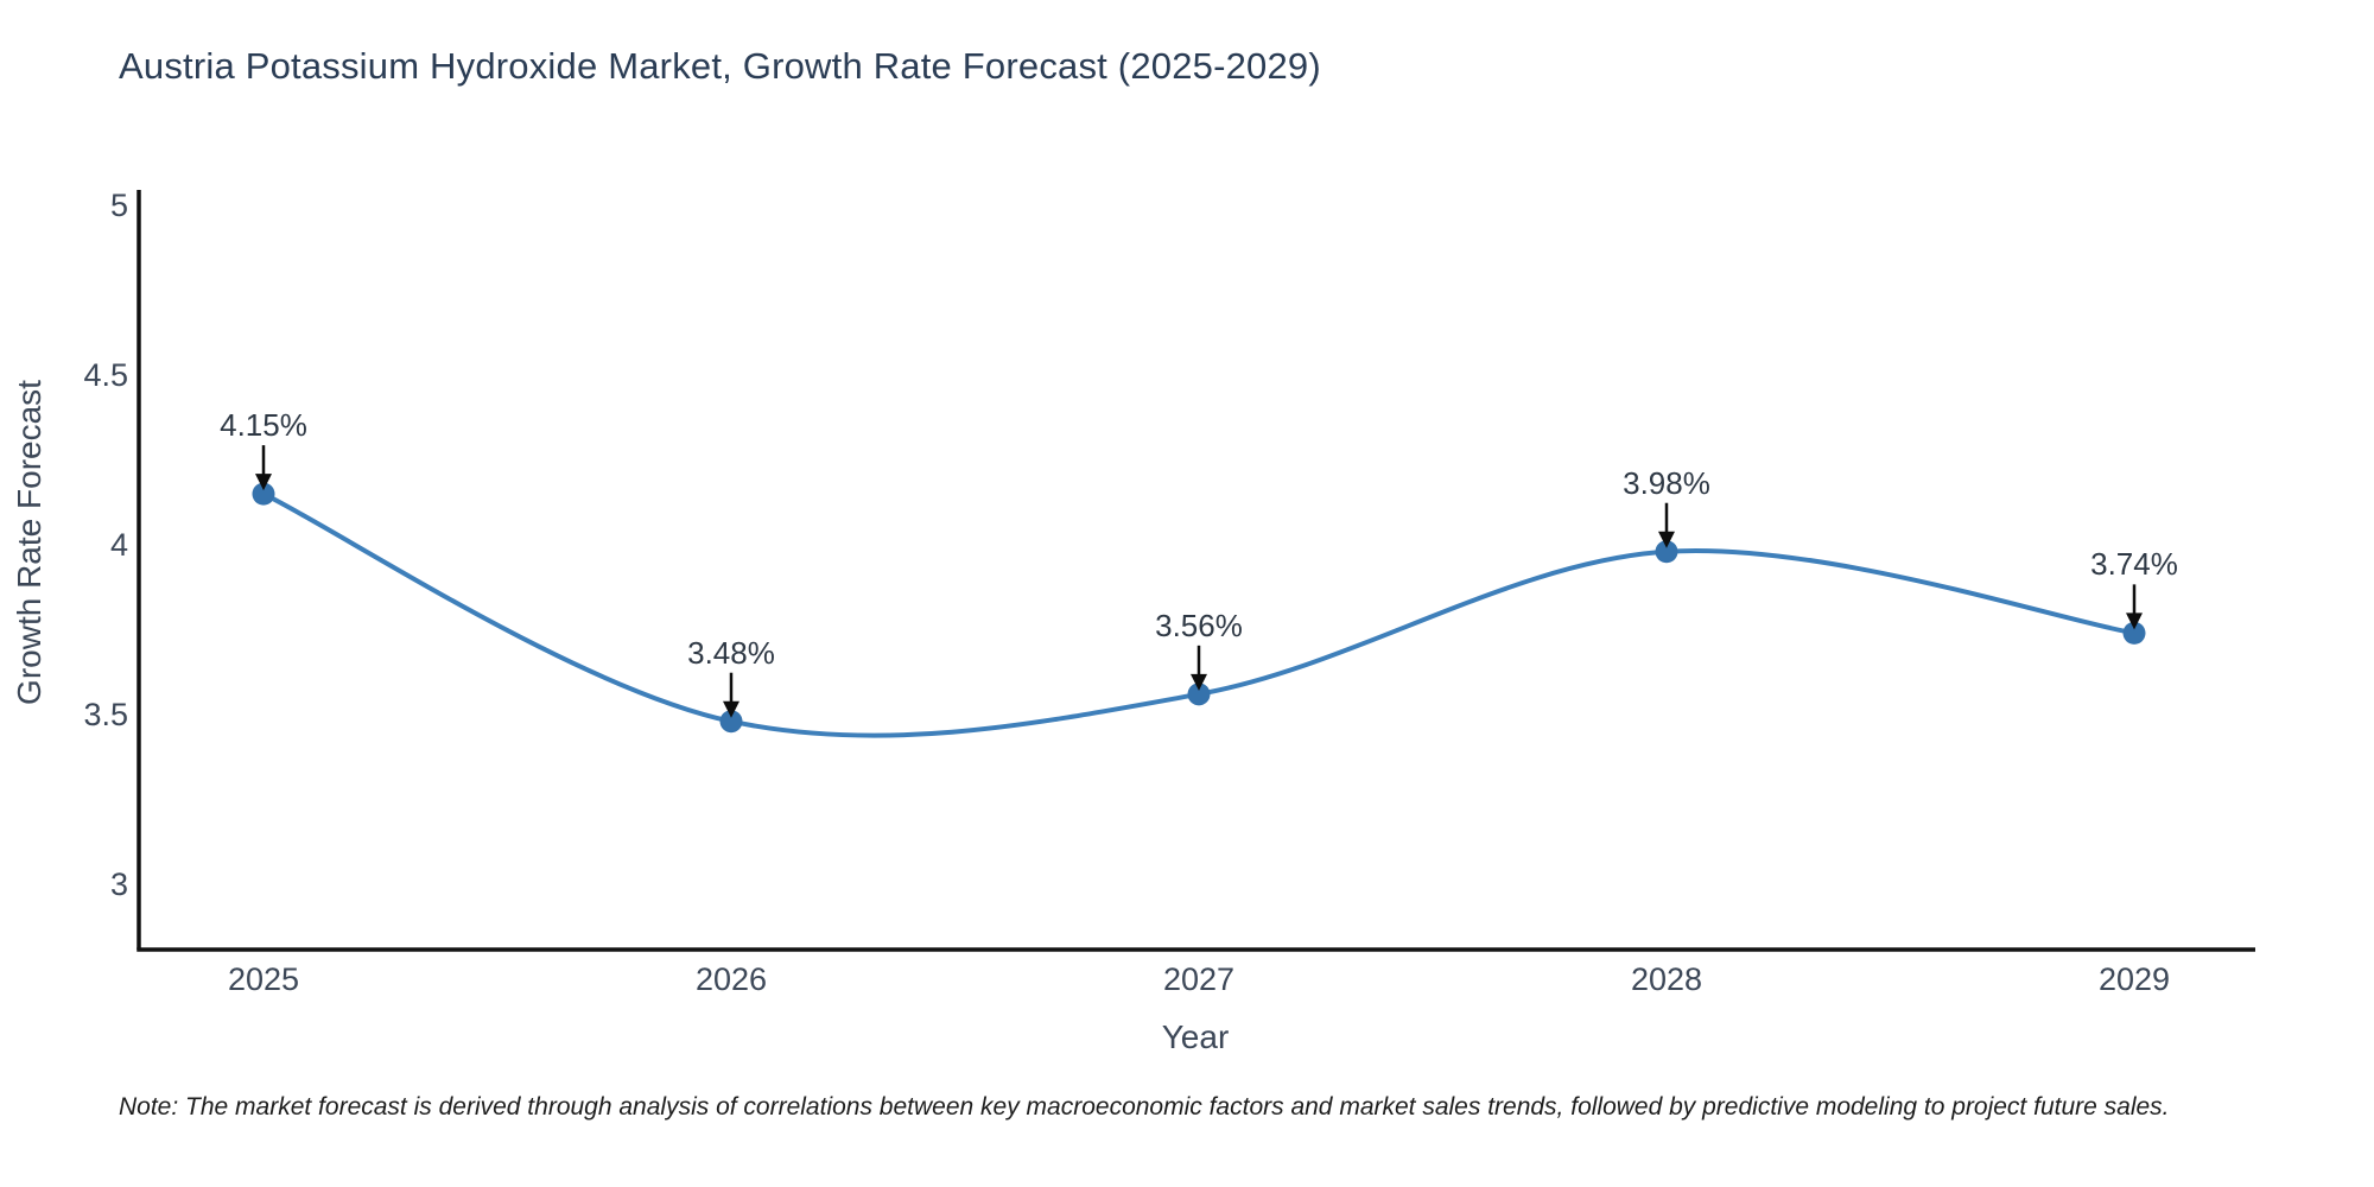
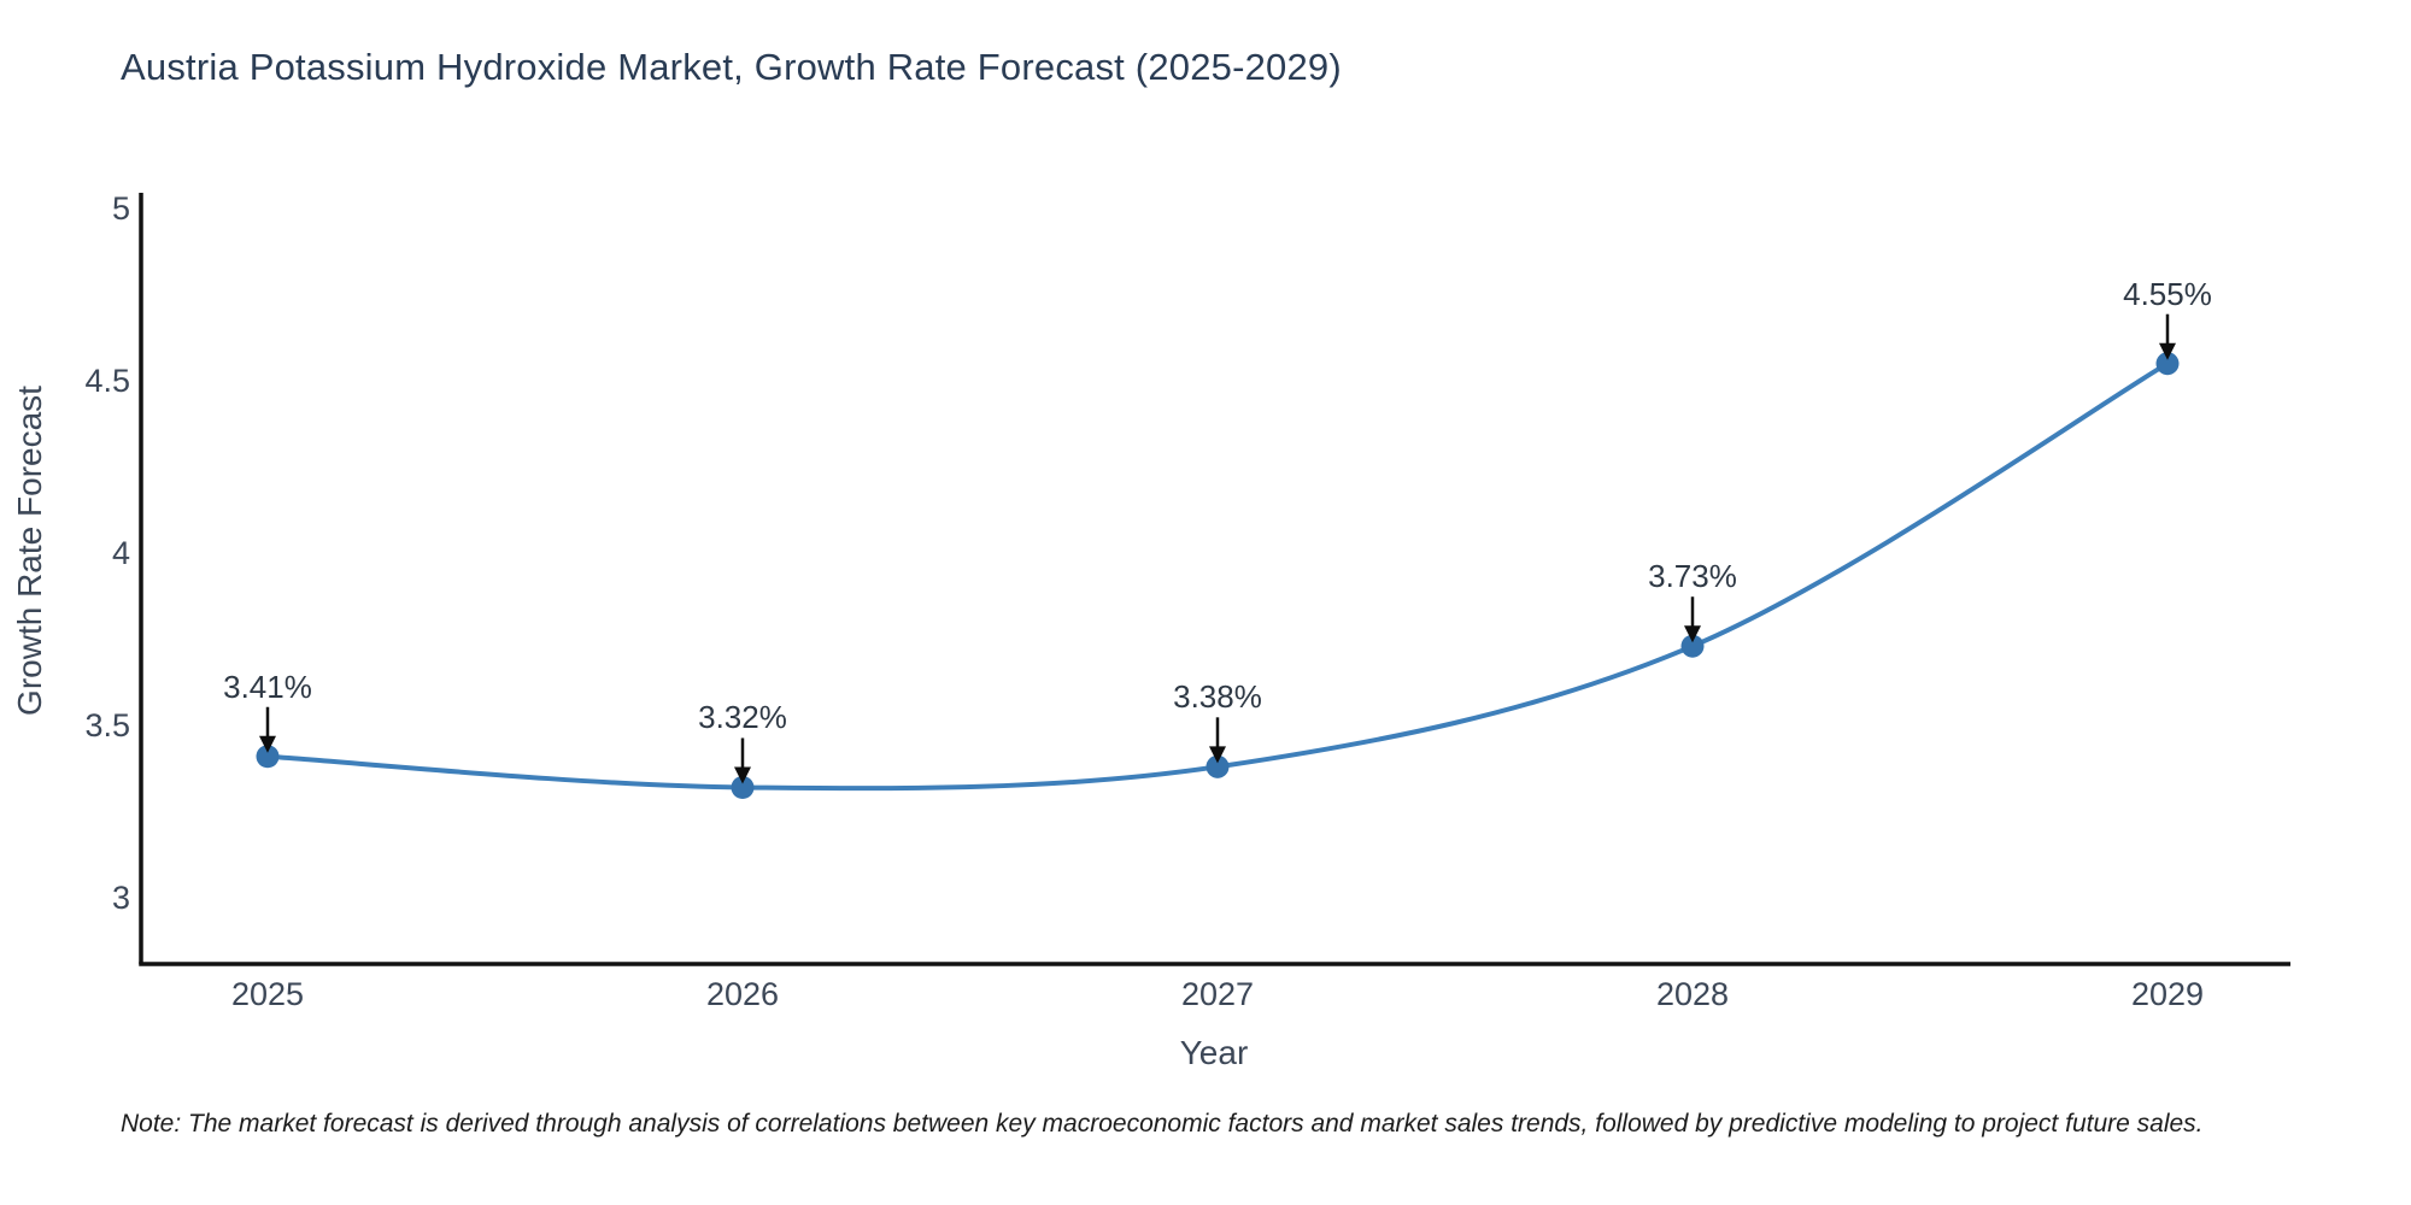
2025: 4.15% -> 3.41%
2026: 3.48% -> 3.32%
2027: 3.56% -> 3.38%
2028: 3.98% -> 3.73%
2029: 3.74% -> 4.55%
